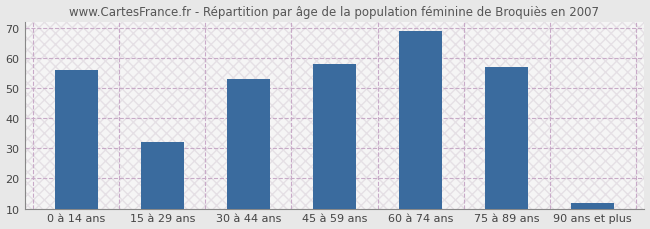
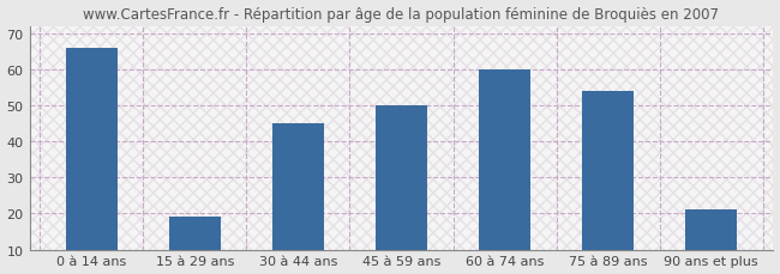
0 à 14 ans: 56 -> 66
15 à 29 ans: 32 -> 19
30 à 44 ans: 53 -> 45
45 à 59 ans: 58 -> 50
60 à 74 ans: 69 -> 60
75 à 89 ans: 57 -> 54
90 ans et plus: 12 -> 21
